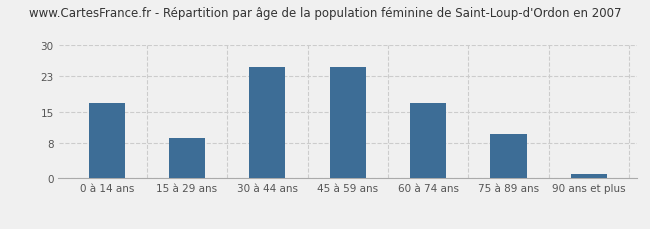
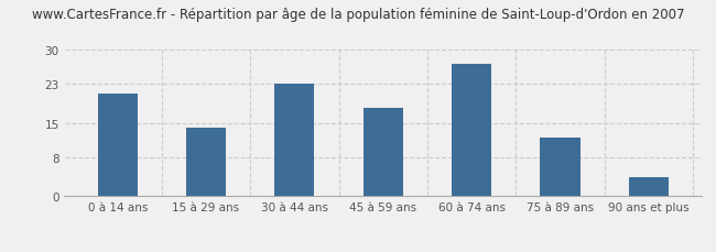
0 à 14 ans: 17 -> 21
15 à 29 ans: 9 -> 14
30 à 44 ans: 25 -> 23
45 à 59 ans: 25 -> 18
60 à 74 ans: 17 -> 27
75 à 89 ans: 10 -> 12
90 ans et plus: 1 -> 4
